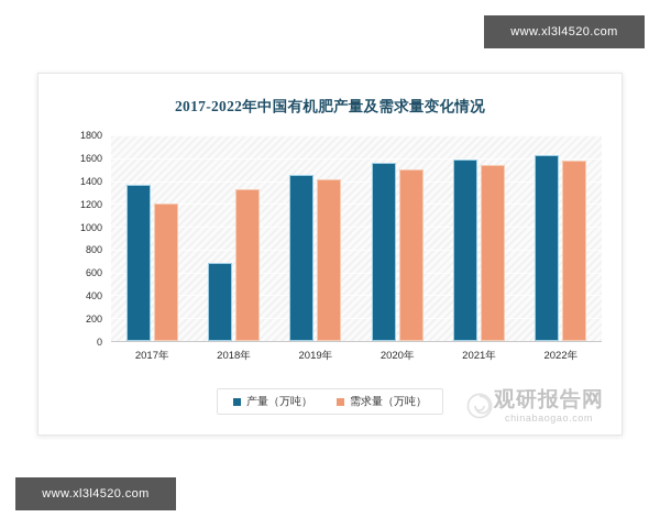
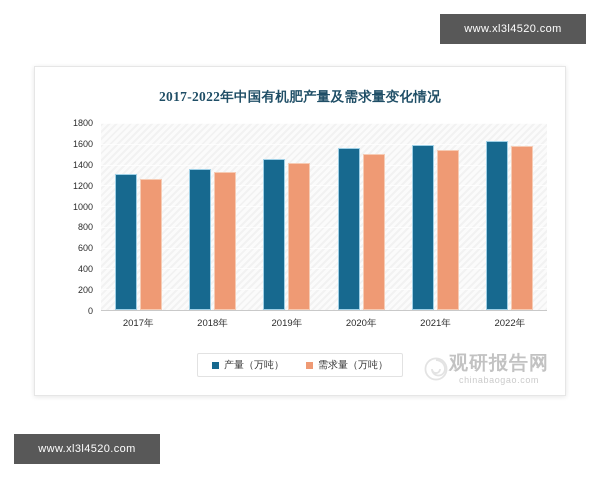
产量（万吨）/2017年: 1370 -> 1310
需求量（万吨）/2017年: 1200 -> 1260
产量（万吨）/2018年: 680 -> 1360
